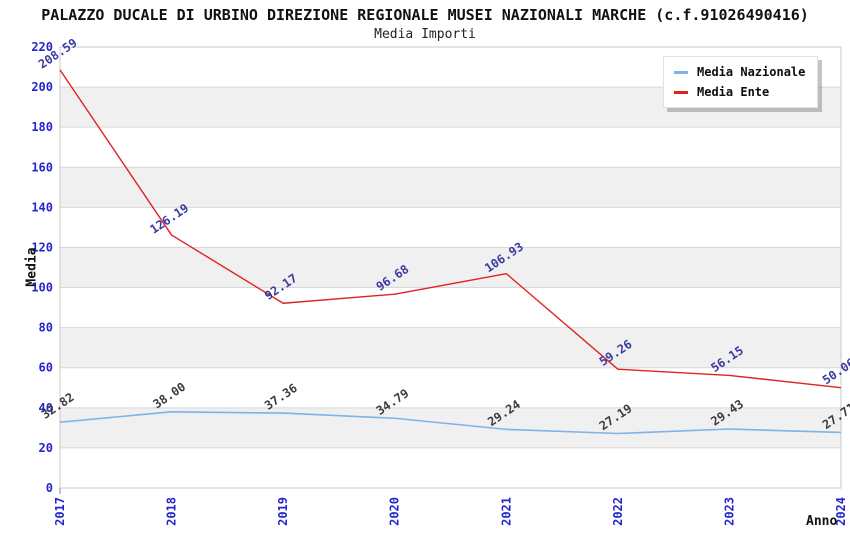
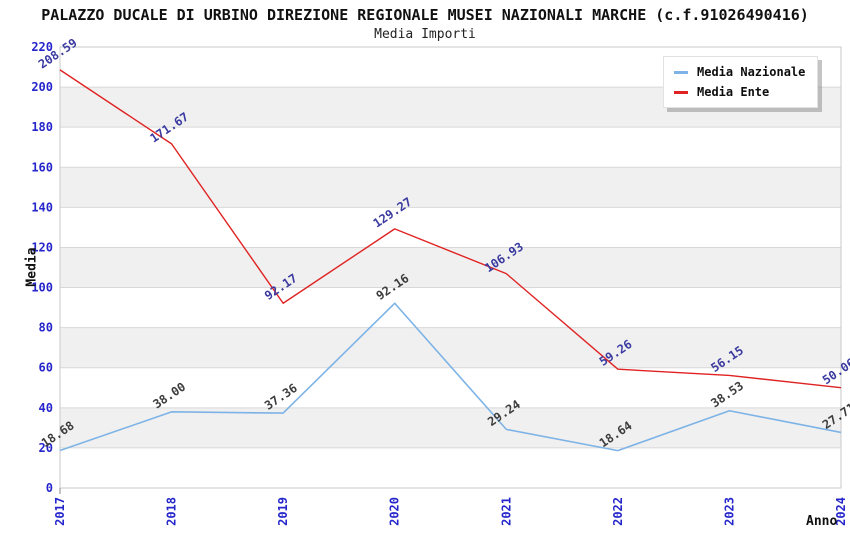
Media Nazionale/2017: 32.82 -> 18.68
Media Ente/2018: 126.19 -> 171.67
Media Nazionale/2020: 34.79 -> 92.16
Media Ente/2020: 96.68 -> 129.27
Media Nazionale/2022: 27.19 -> 18.64
Media Nazionale/2023: 29.43 -> 38.53
